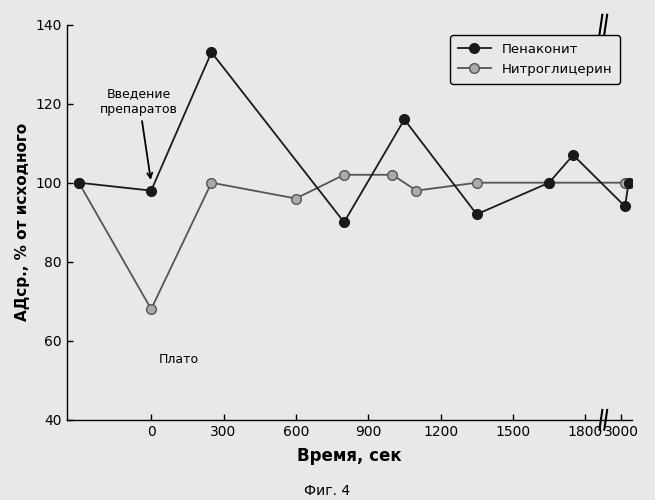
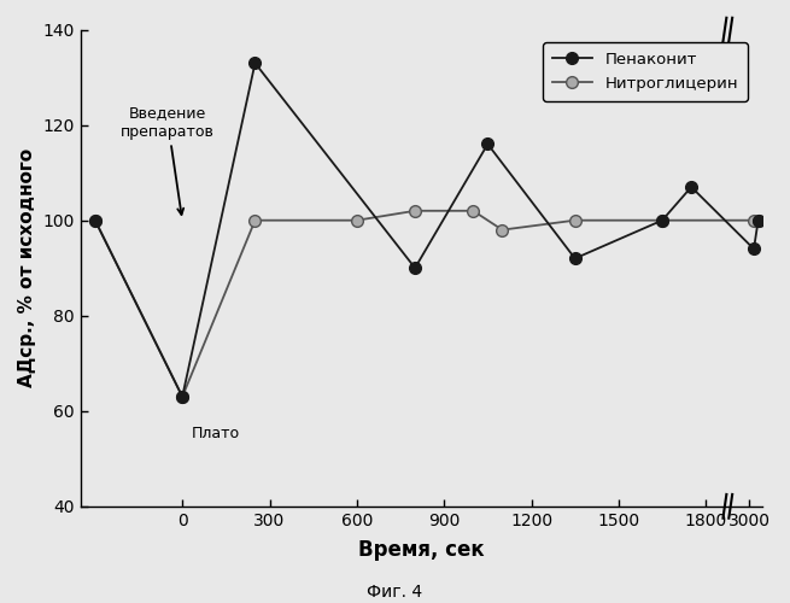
Пенаконит/0: 98 -> 63
Нитроглицерин/0: 68 -> 63
Нитроглицерин/600: 96 -> 100
